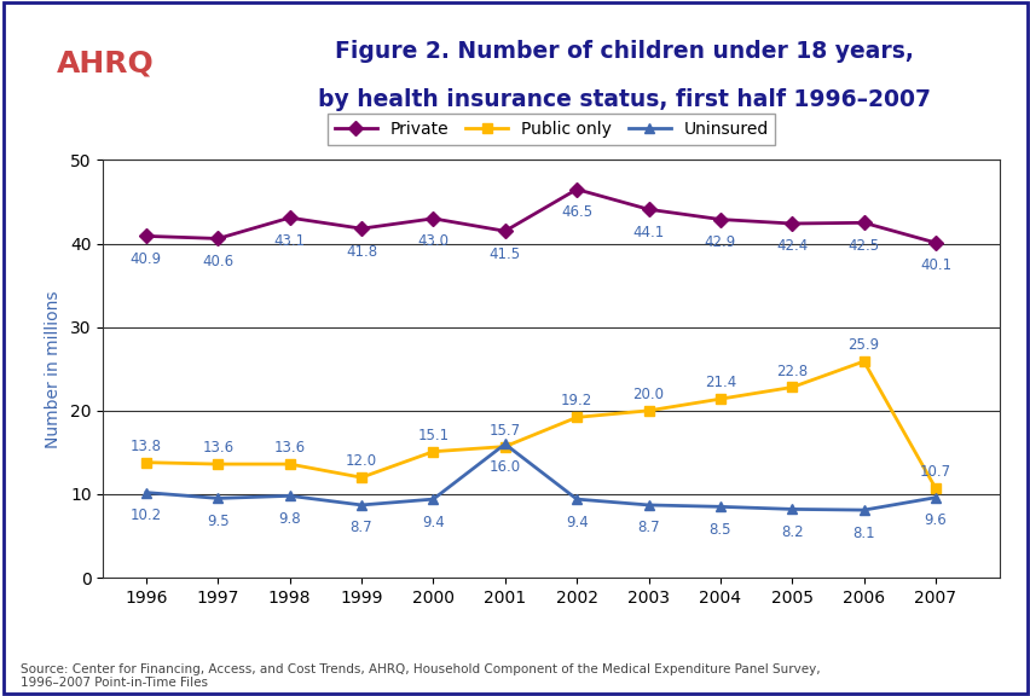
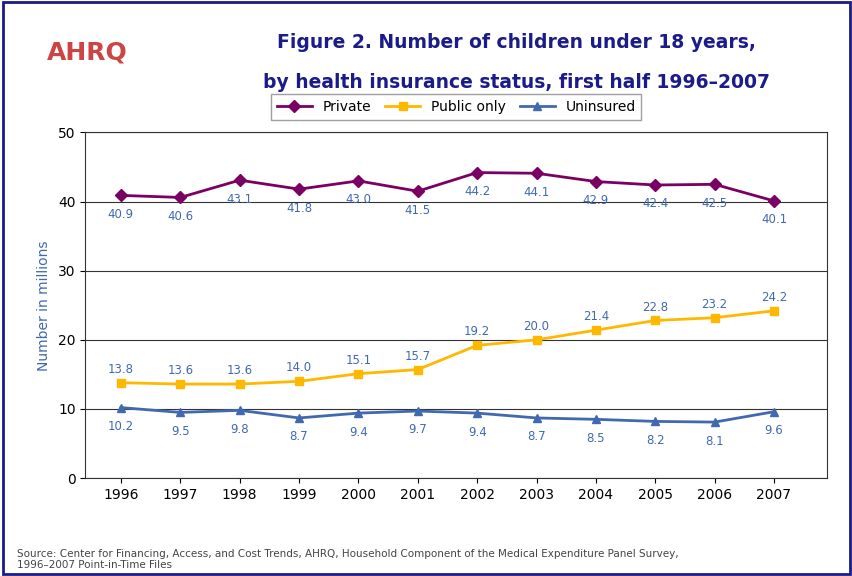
Public only/1999: 12.0 -> 14.0
Uninsured/2001: 16.0 -> 9.7
Private/2002: 46.5 -> 44.2
Public only/2006: 25.9 -> 23.2
Public only/2007: 10.7 -> 24.2
